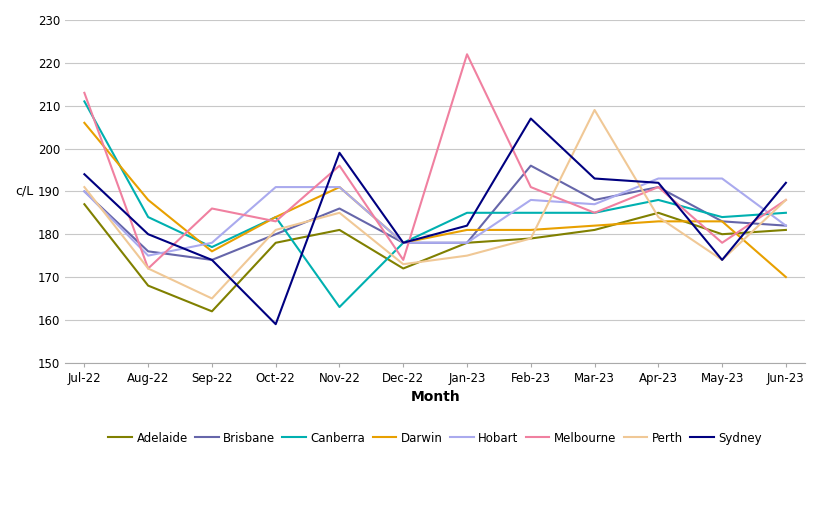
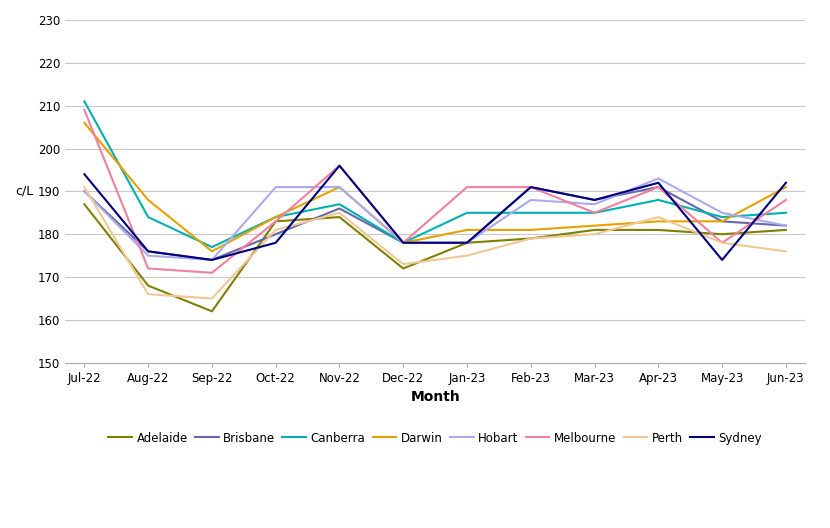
Melbourne/Jul-22: 213 -> 209
Perth/Aug-22: 172 -> 166
Sydney/Aug-22: 180 -> 176
Hobart/Sep-22: 178 -> 174
Melbourne/Sep-22: 186 -> 171
Adelaide/Oct-22: 178 -> 183
Sydney/Oct-22: 159 -> 178
Adelaide/Nov-22: 181 -> 184
Canberra/Nov-22: 163 -> 187
Sydney/Nov-22: 199 -> 196
Melbourne/Dec-22: 174 -> 178
Melbourne/Jan-23: 222 -> 191
Sydney/Jan-23: 182 -> 178
Brisbane/Feb-23: 196 -> 191
Sydney/Feb-23: 207 -> 191
Perth/Mar-23: 209 -> 180
Sydney/Mar-23: 193 -> 188
Adelaide/Apr-23: 185 -> 181
Hobart/May-23: 193 -> 185
Perth/May-23: 174 -> 178
Darwin/Jun-23: 170 -> 191
Perth/Jun-23: 188 -> 176
